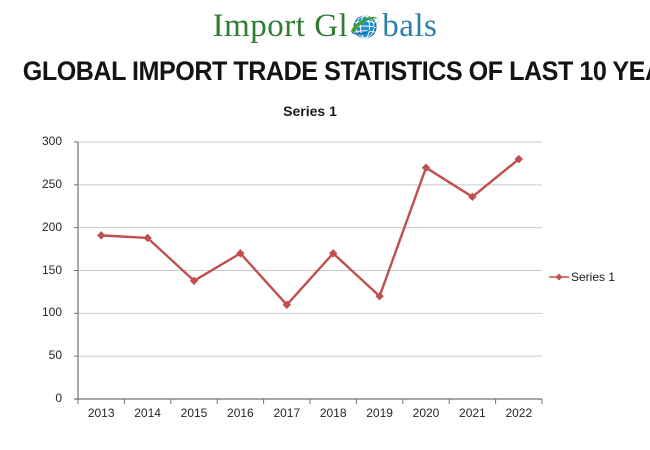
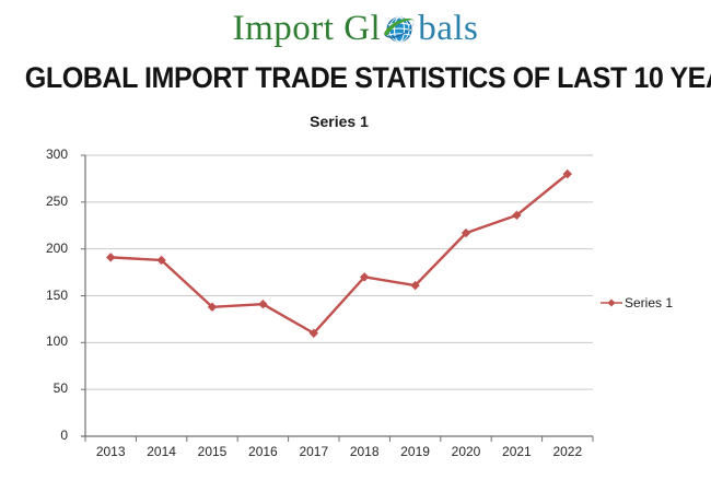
2016: 170 -> 140
2019: 120 -> 160
2020: 270 -> 220
